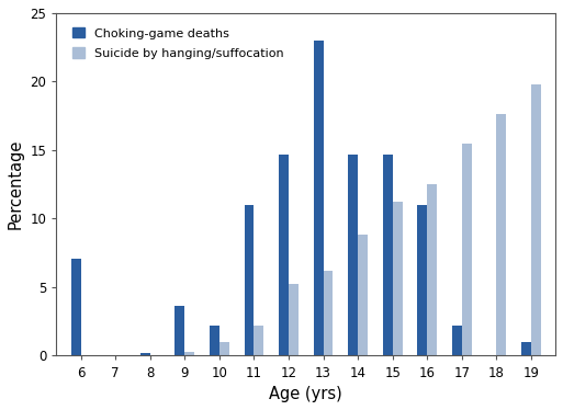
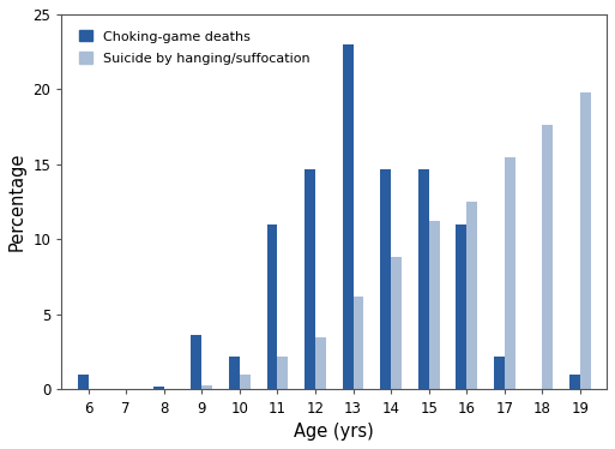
Choking-game deaths/6: 7.1 -> 1.0
Suicide by hanging/suffocation/12: 5.2 -> 3.5
